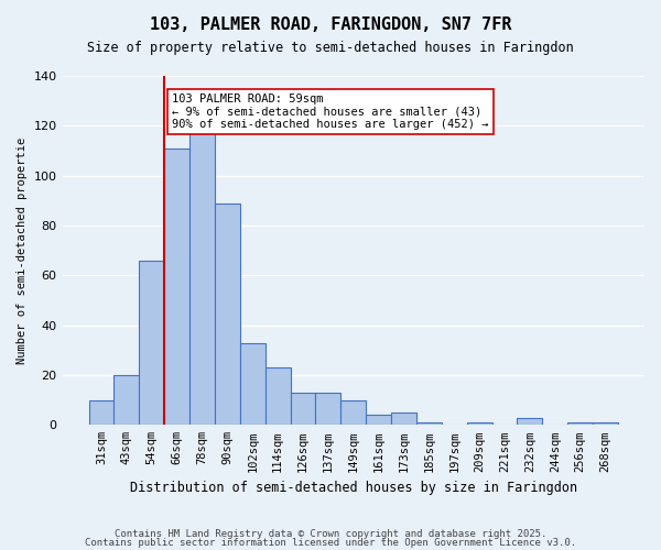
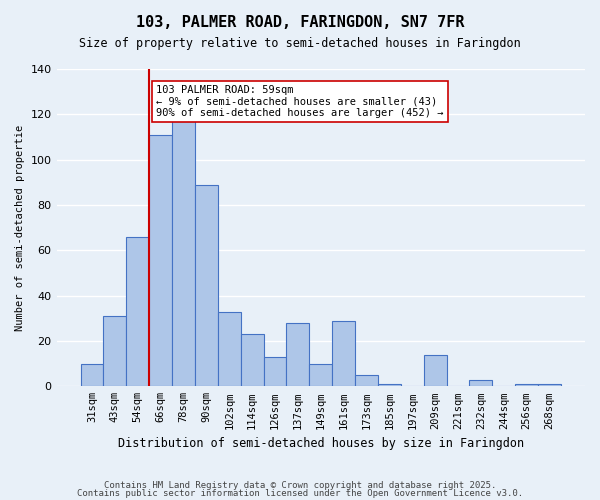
43sqm: 20 -> 31
137sqm: 13 -> 28
161sqm: 4 -> 29
209sqm: 1 -> 14
